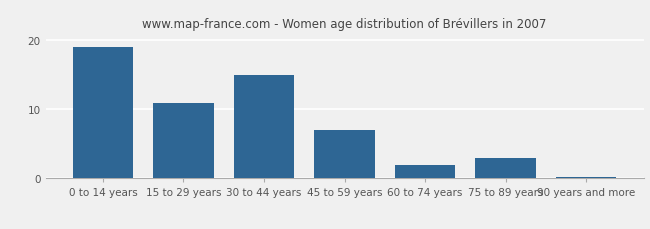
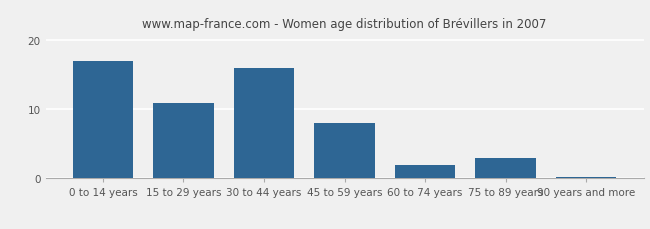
0 to 14 years: 19.0 -> 17.0
30 to 44 years: 15.0 -> 16.0
45 to 59 years: 7.0 -> 8.0
